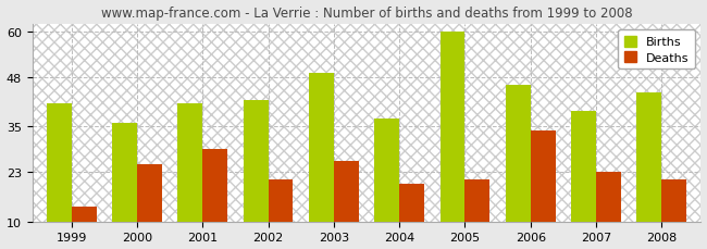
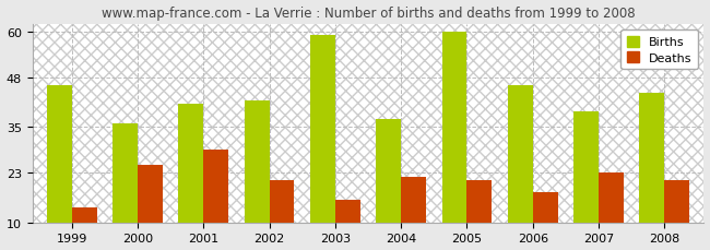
Births/1999: 41 -> 46
Births/2003: 49 -> 59
Deaths/2003: 26 -> 16
Deaths/2004: 20 -> 22
Deaths/2006: 34 -> 18
